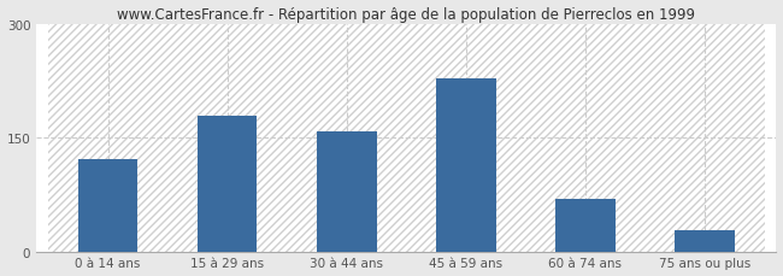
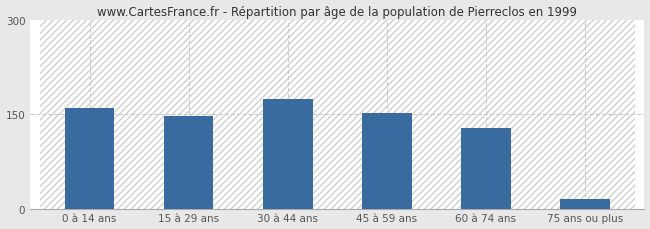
0 à 14 ans: 122 -> 160
15 à 29 ans: 180 -> 147
30 à 44 ans: 158 -> 174
45 à 59 ans: 228 -> 152
60 à 74 ans: 70 -> 128
75 ans ou plus: 28 -> 15
